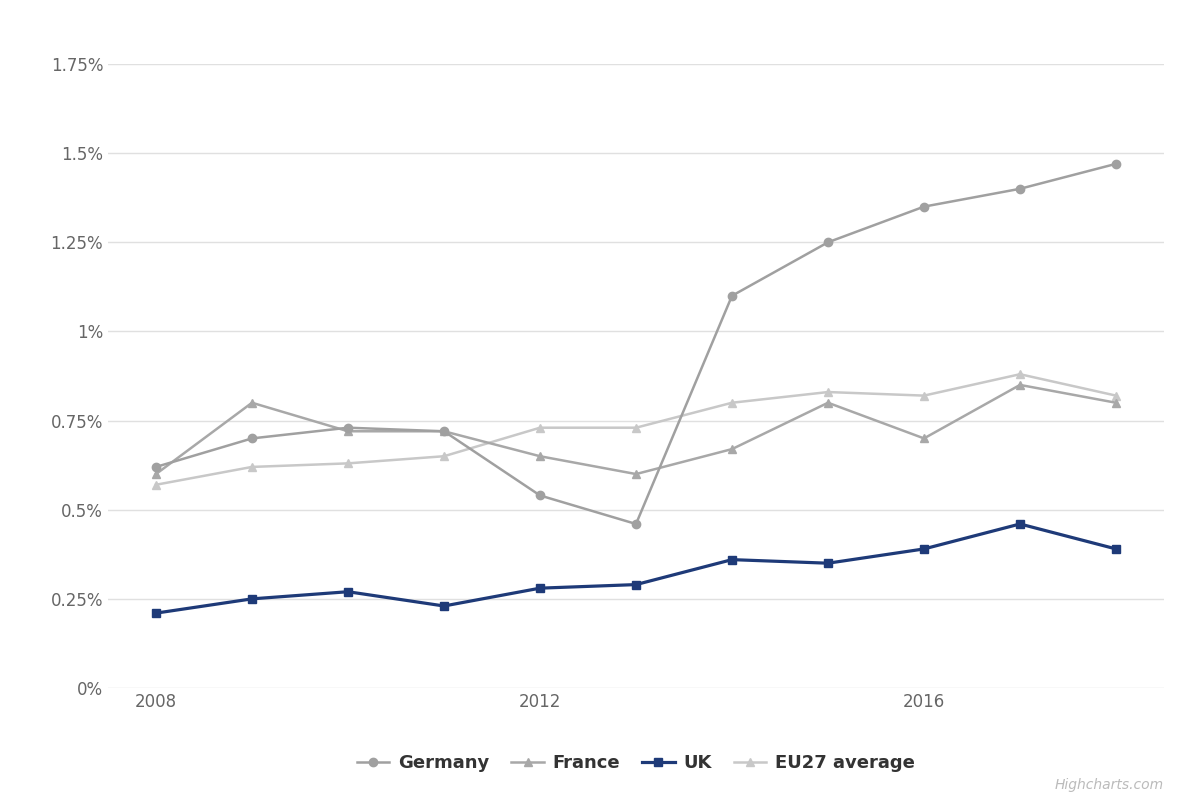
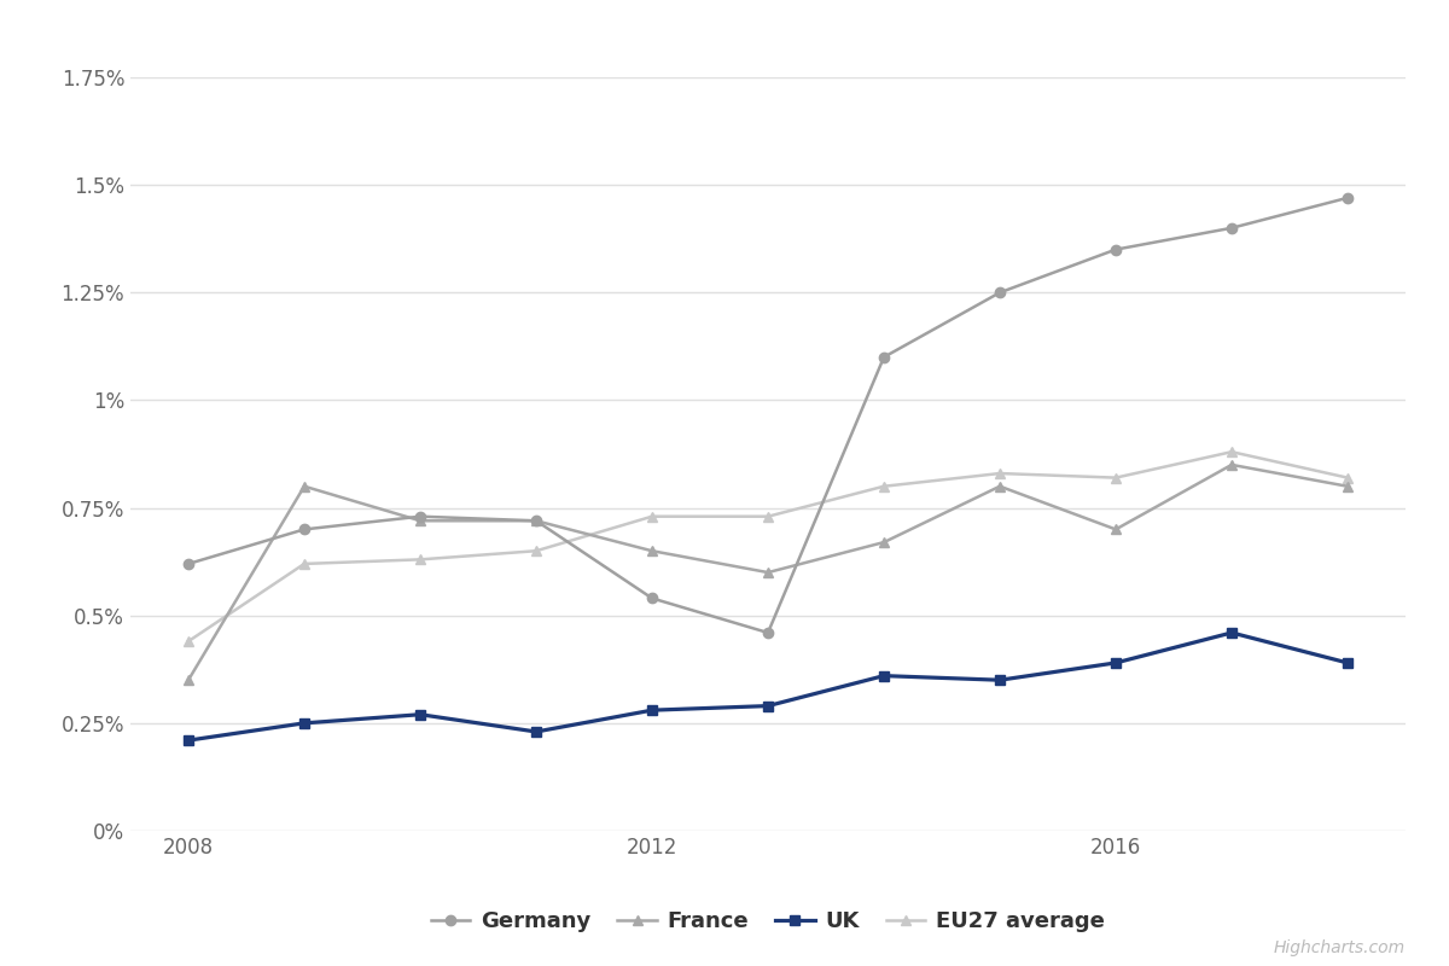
France/2008: 0.60% -> 0.35%
EU27 average/2008: 0.57% -> 0.44%
